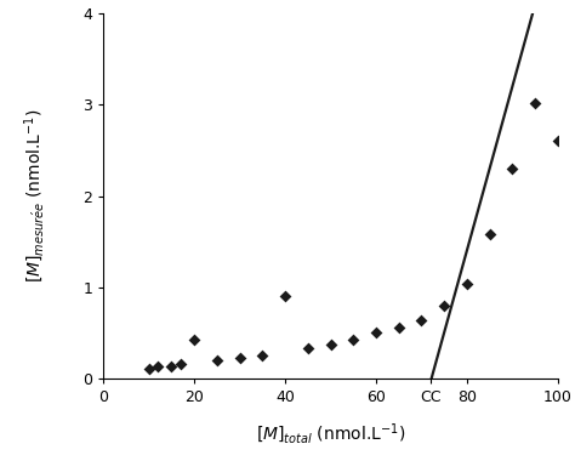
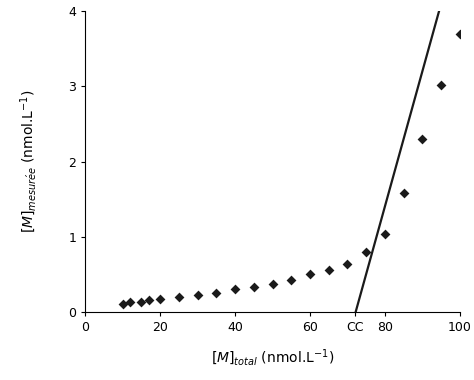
20: 0.42 -> 0.17
40: 0.90 -> 0.30
100: 2.60 -> 3.70
